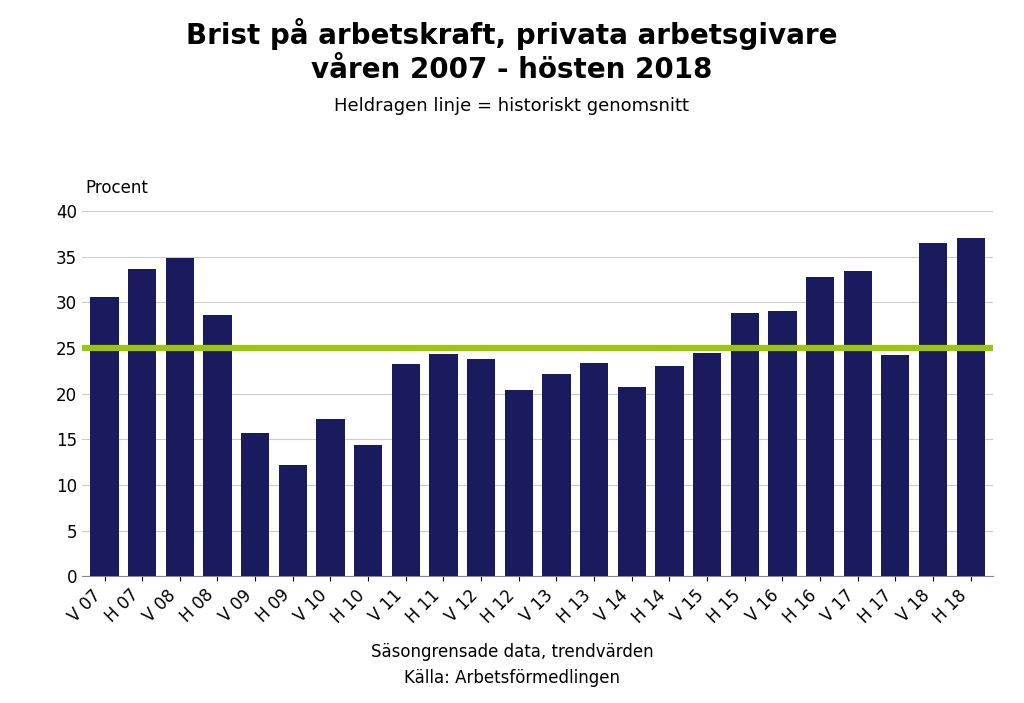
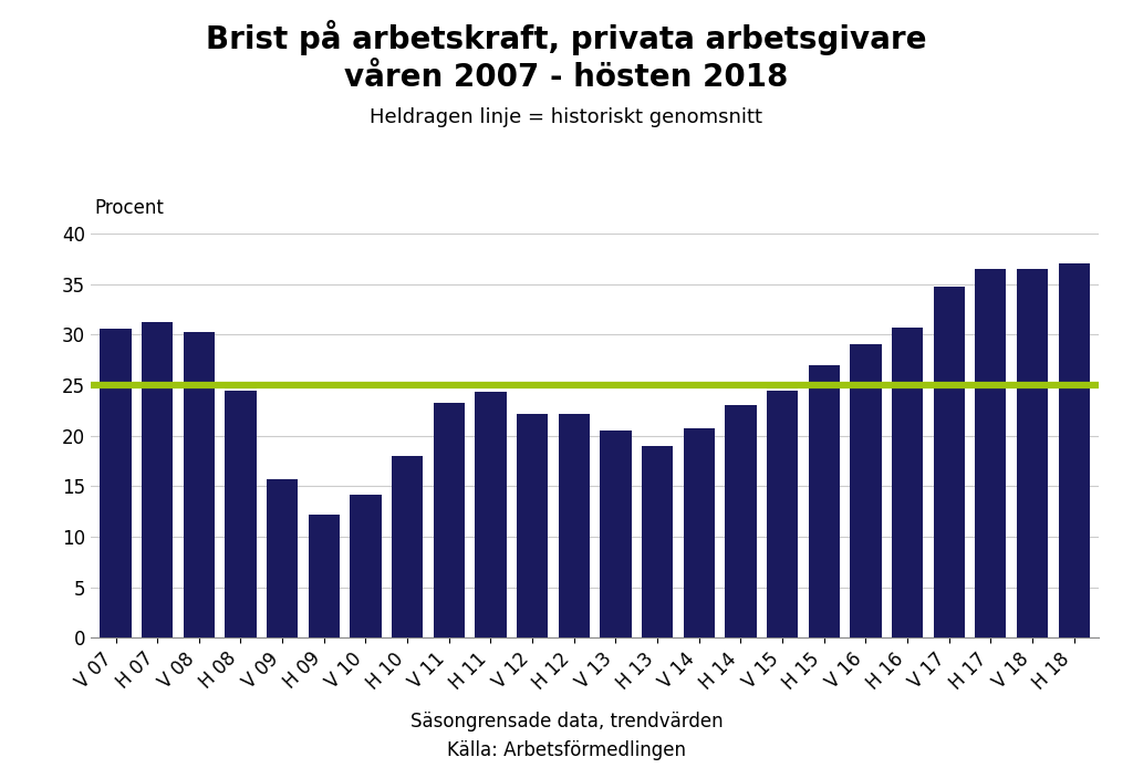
H 07: 33.6 -> 31.2
V 08: 34.8 -> 30.2
H 08: 28.6 -> 24.5
V 10: 17.2 -> 14.2
H 10: 14.4 -> 18.0
V 12: 23.8 -> 22.2
H 12: 20.4 -> 22.1
V 13: 22.2 -> 20.5
H 13: 23.4 -> 19.0
H 15: 28.8 -> 27.0
H 16: 32.8 -> 30.7
V 17: 33.4 -> 34.7
H 17: 24.2 -> 36.5
